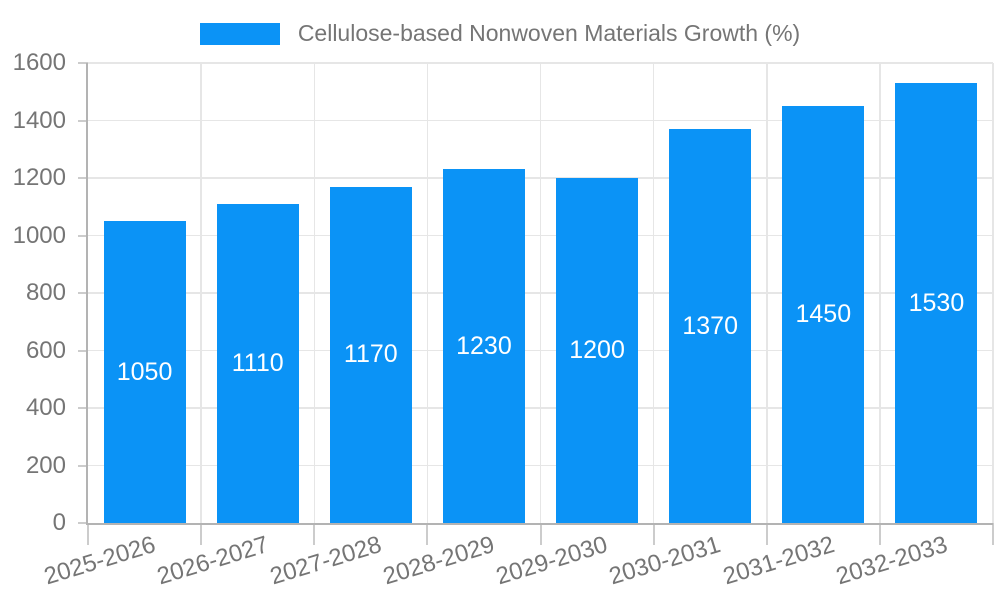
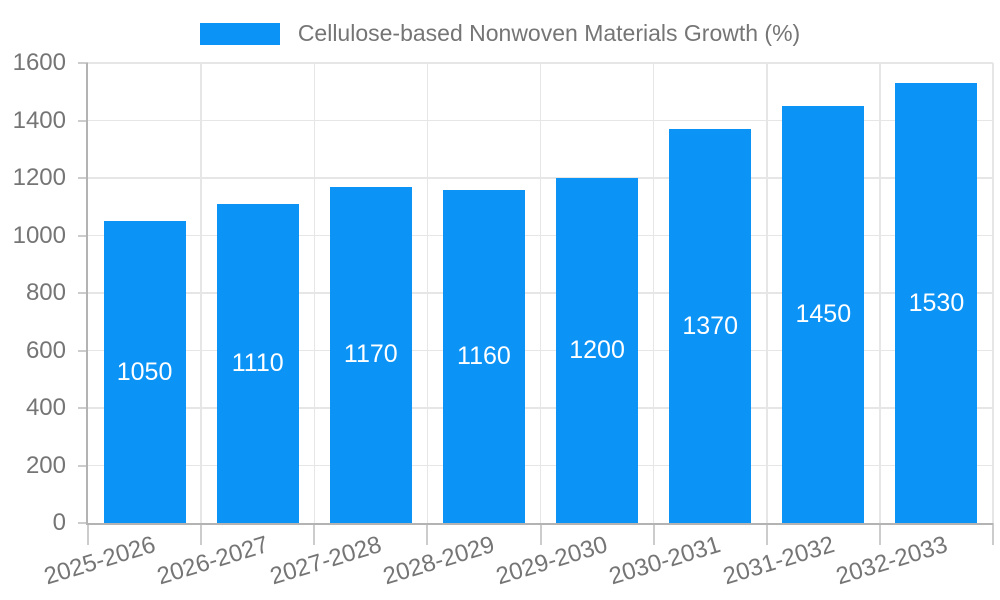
2028-2029: 1230 -> 1160
